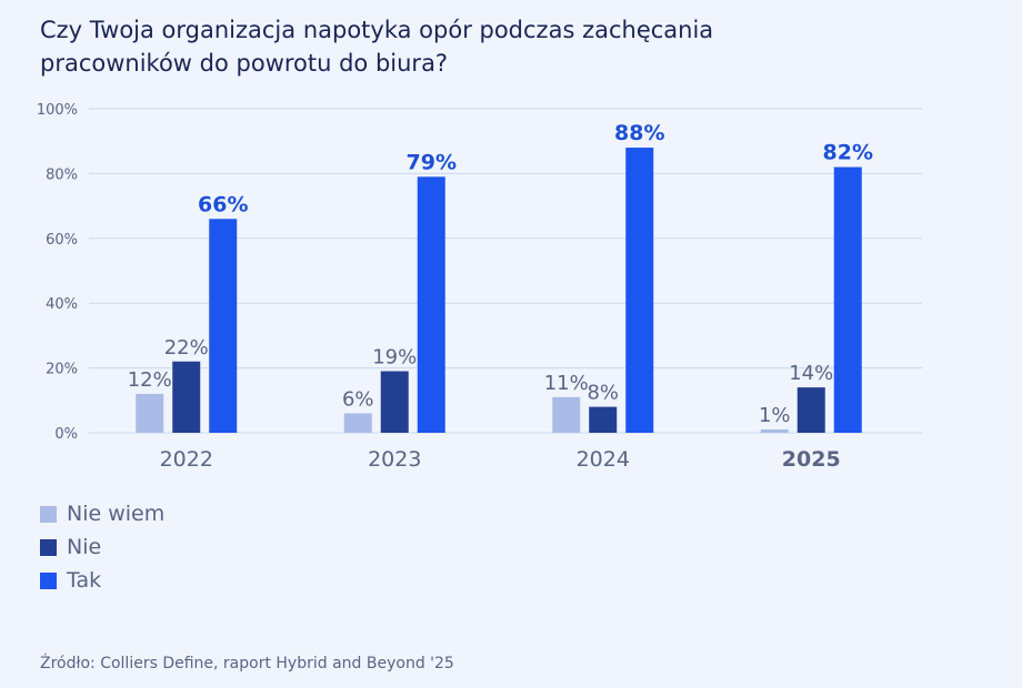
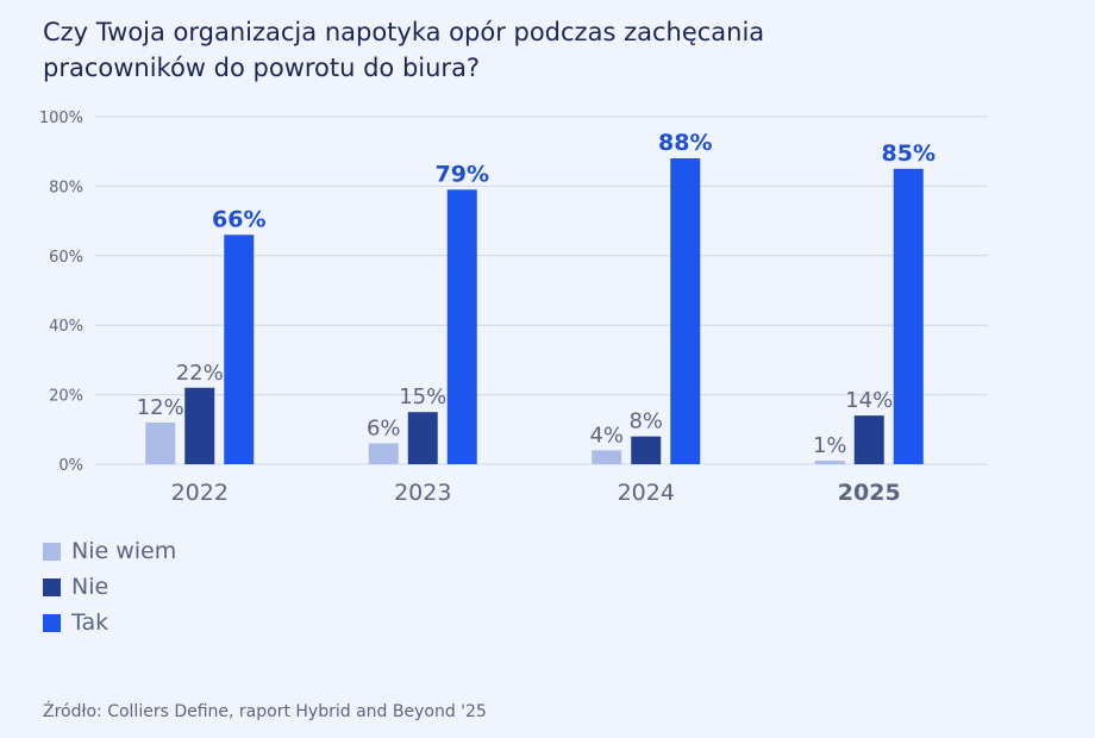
Nie/2023: 19% -> 15%
Nie wiem/2024: 11% -> 4%
Tak/2025: 82% -> 85%
